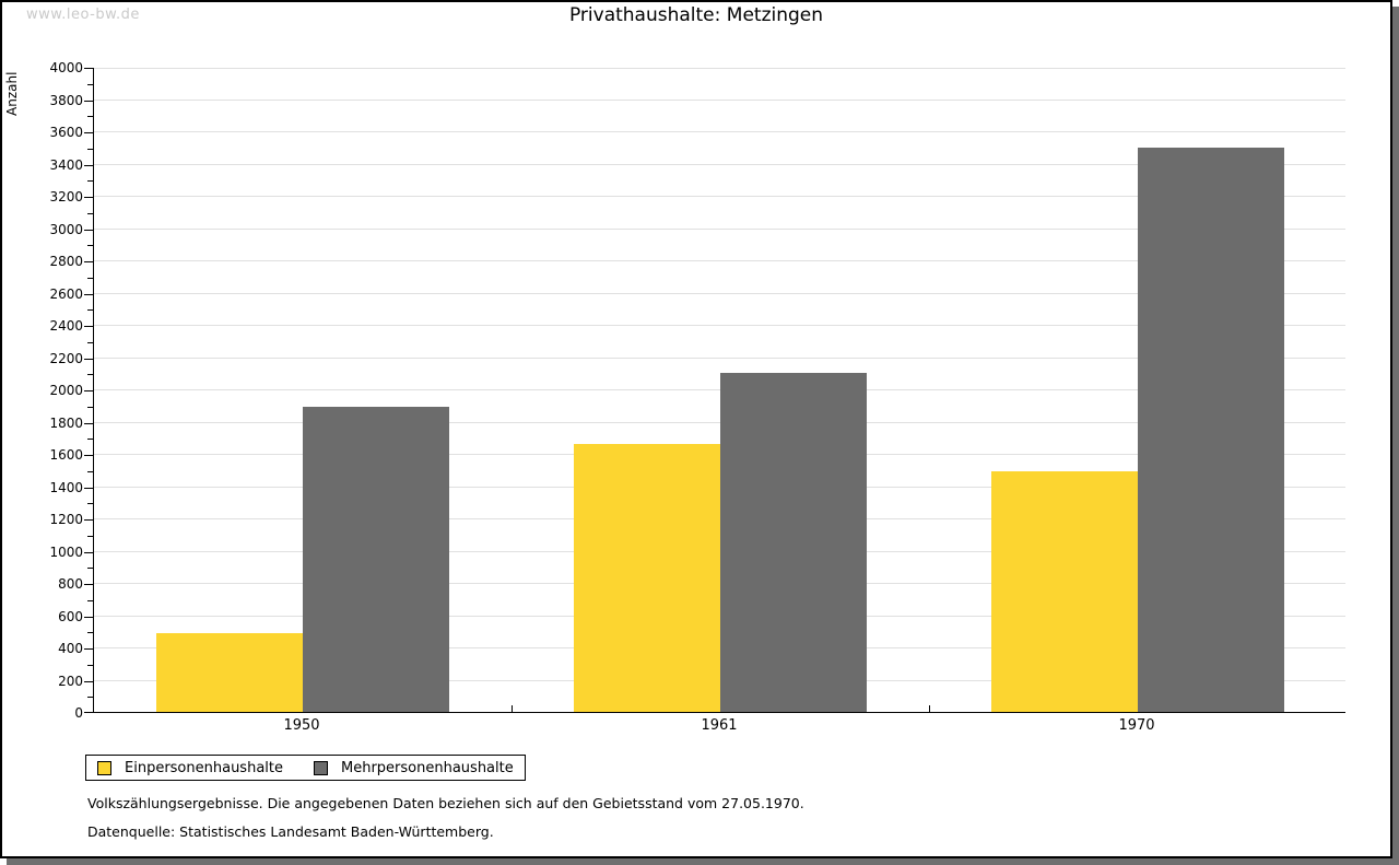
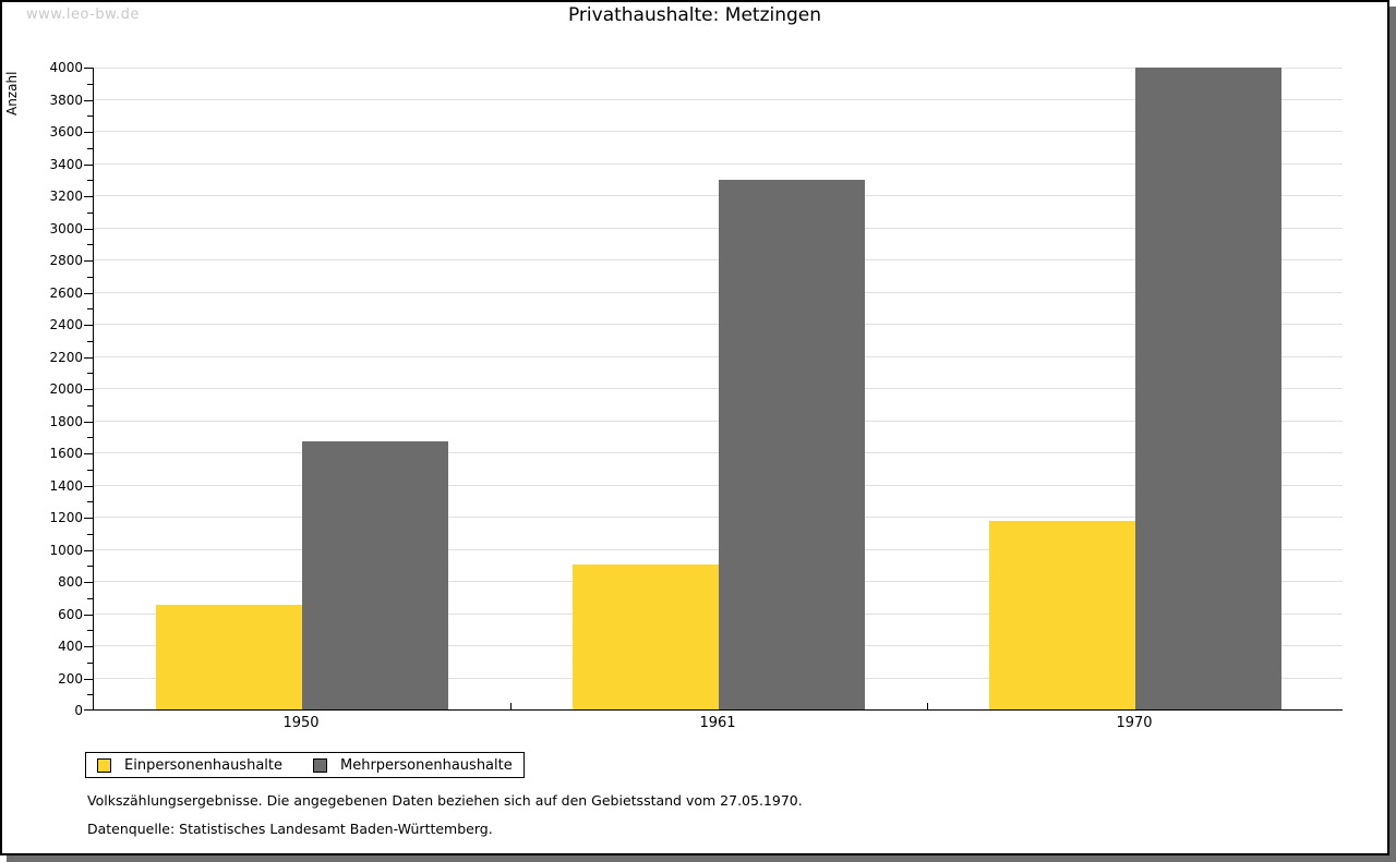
Einpersonenhaushalte/1950: 490 -> 650
Mehrpersonenhaushalte/1950: 1890 -> 1660
Einpersonenhaushalte/1961: 1660 -> 900
Mehrpersonenhaushalte/1961: 2100 -> 3300
Einpersonenhaushalte/1970: 1490 -> 1180
Mehrpersonenhaushalte/1970: 3500 -> 3990
